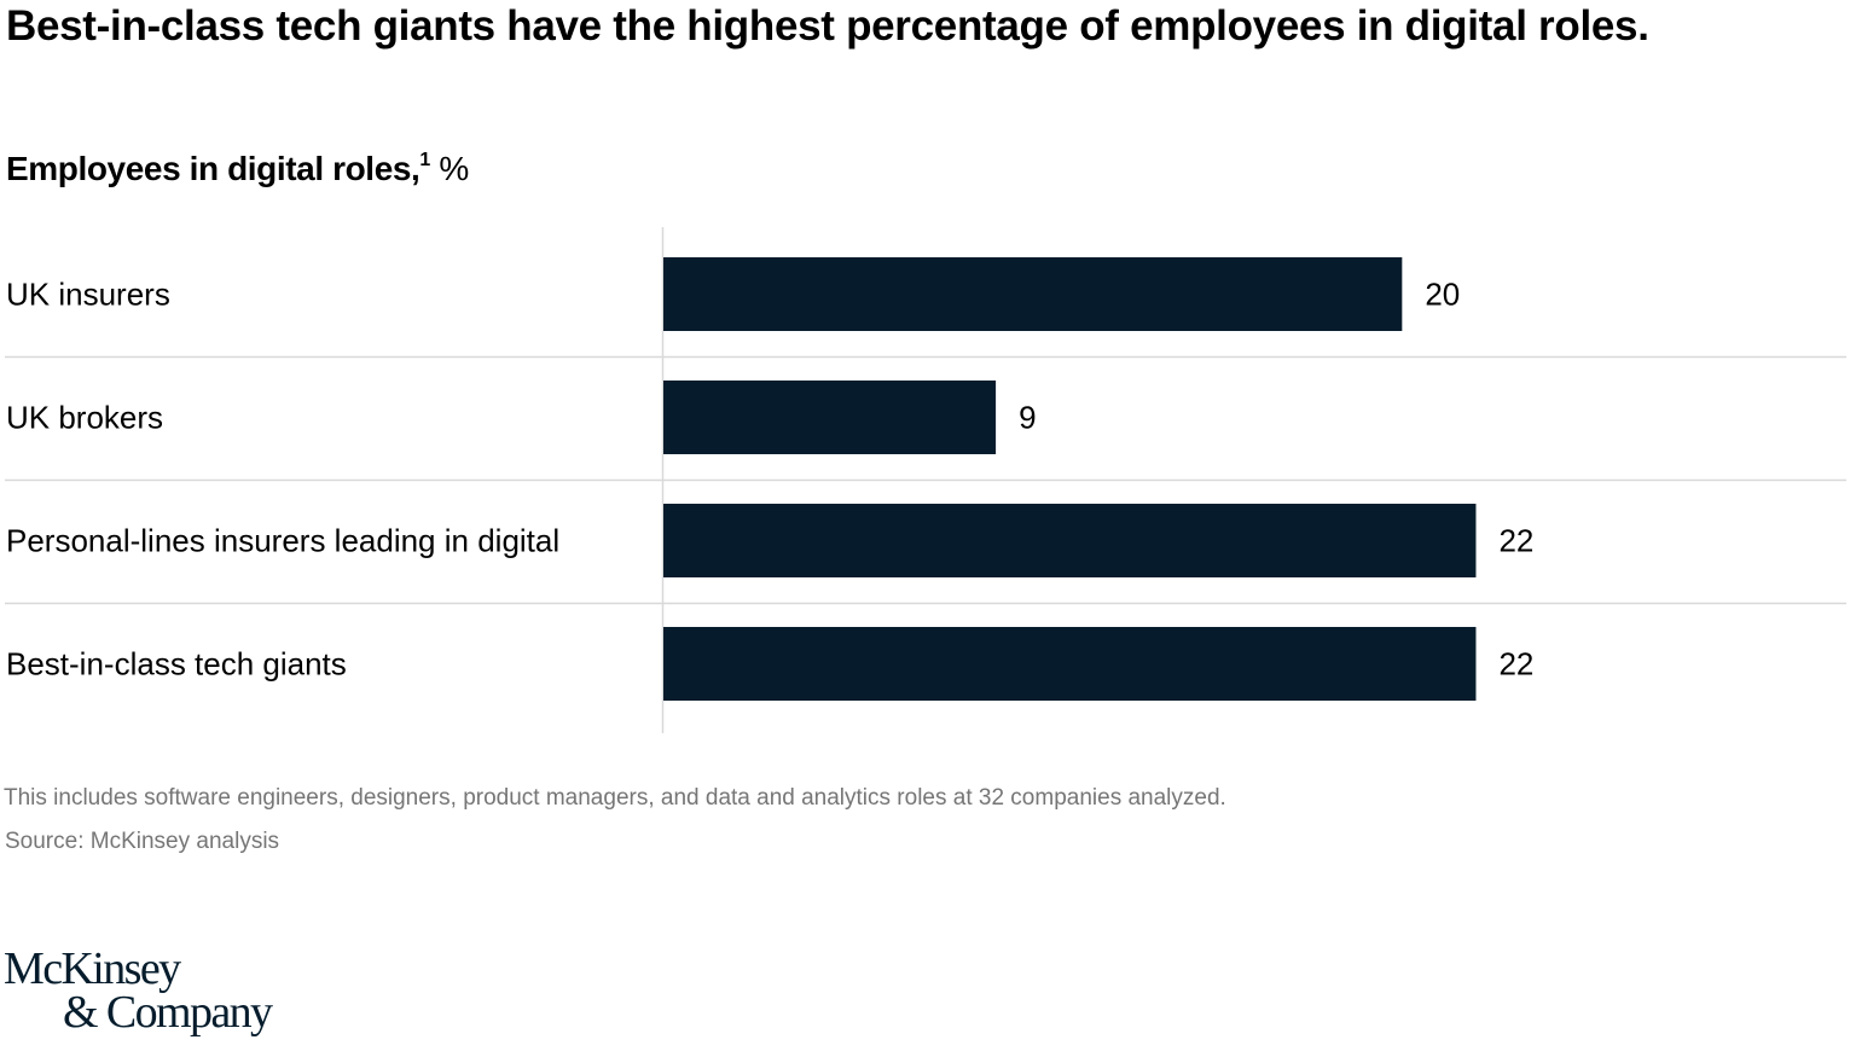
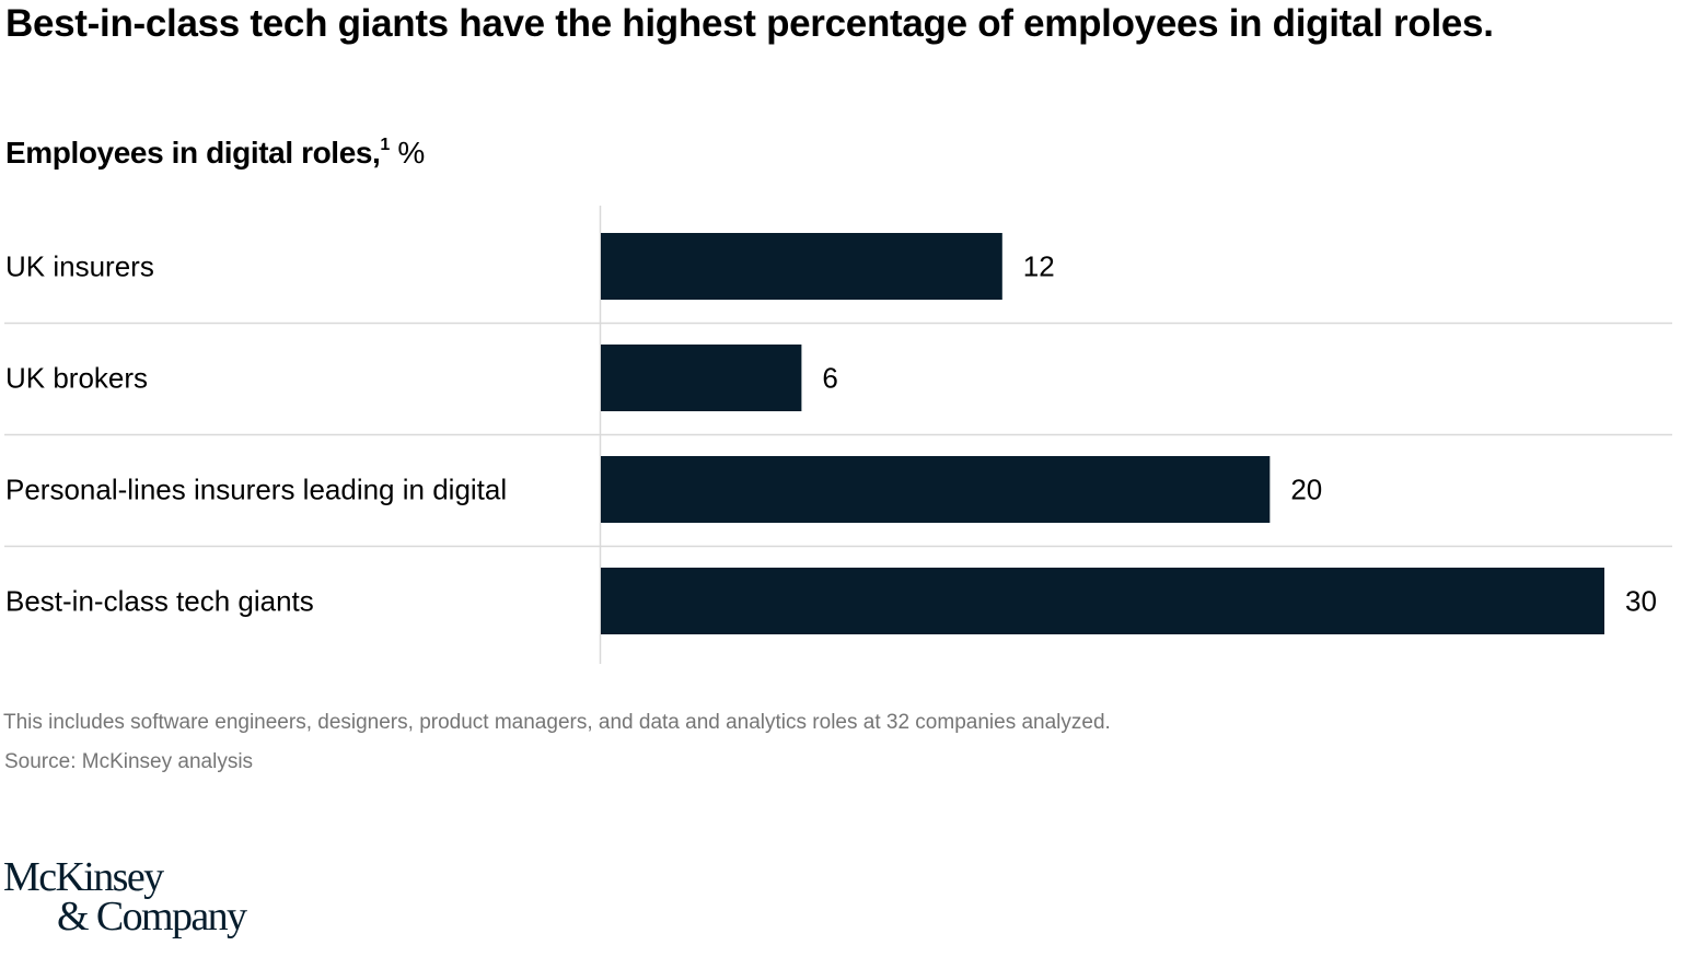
UK insurers: 20 -> 12
UK brokers: 9 -> 6
Personal-lines insurers leading in digital: 22 -> 20
Best-in-class tech giants: 22 -> 30
